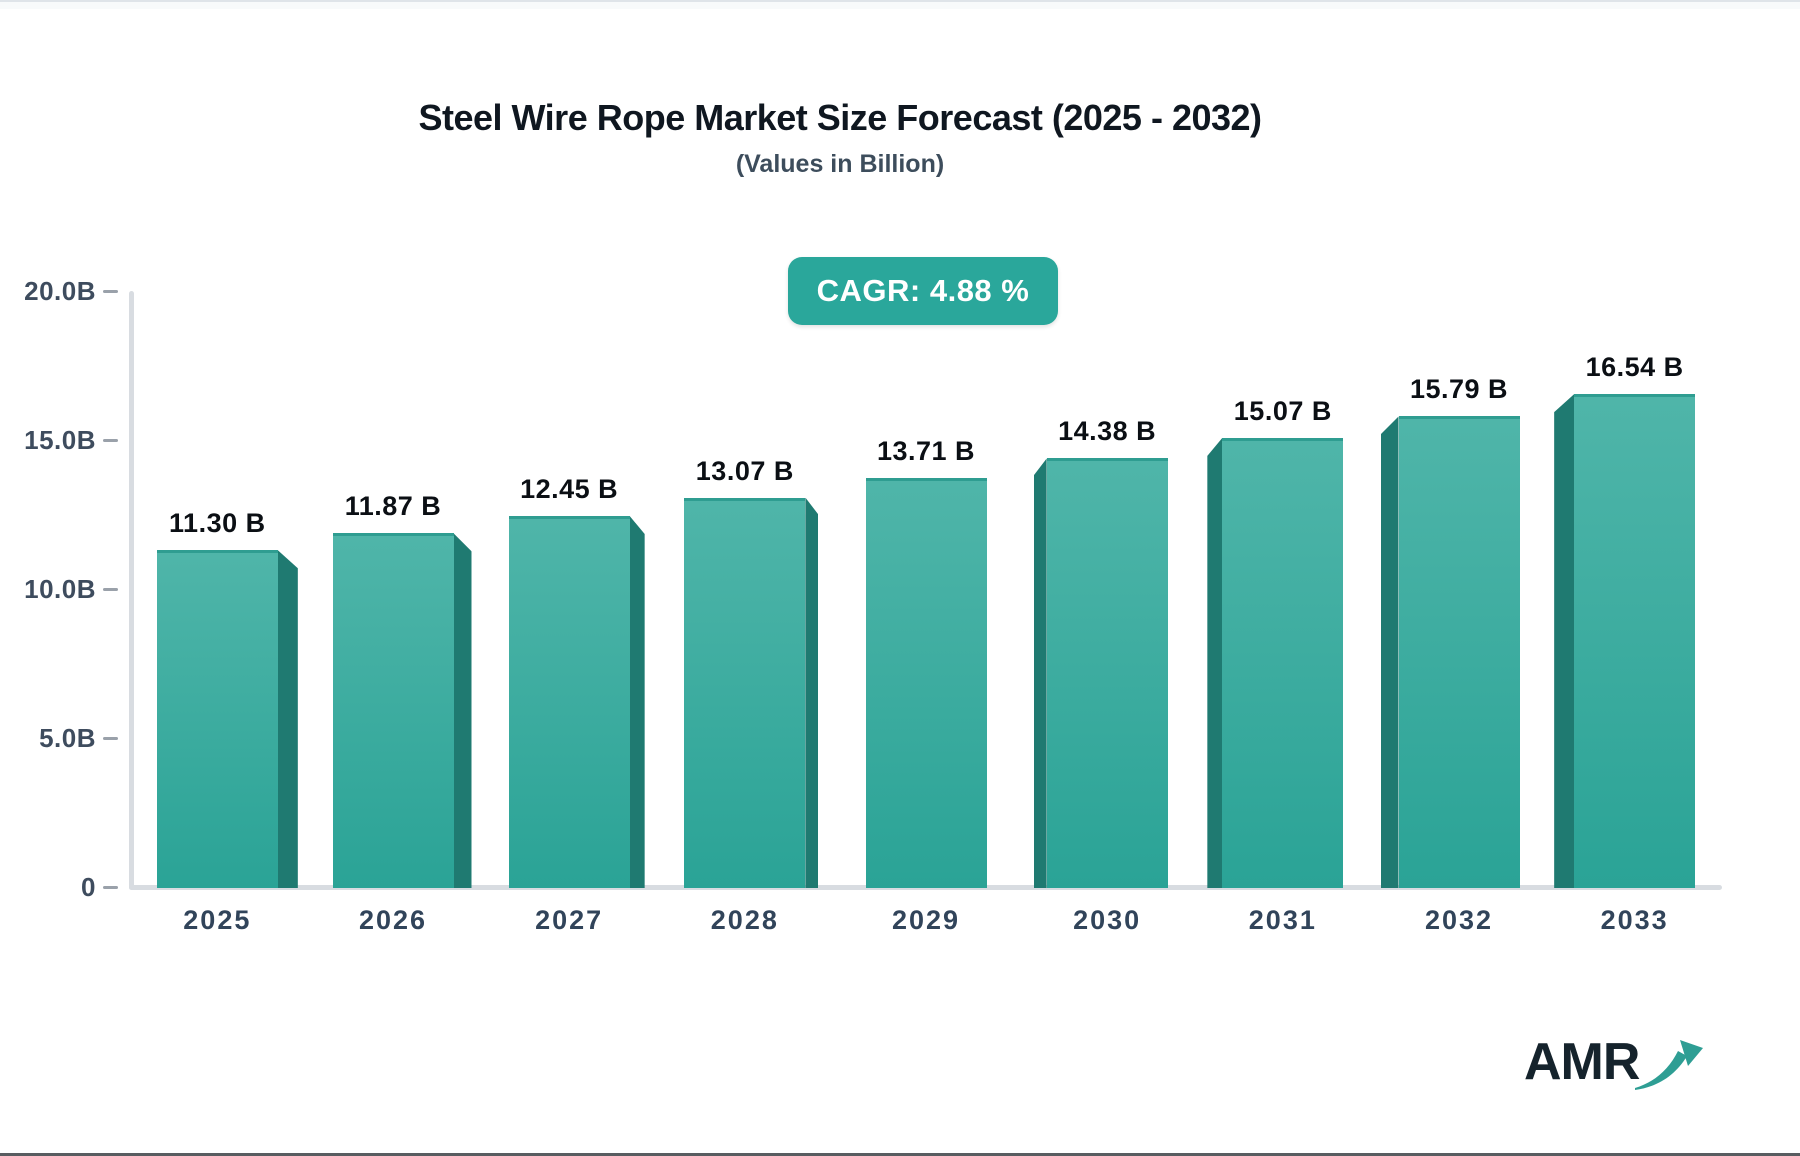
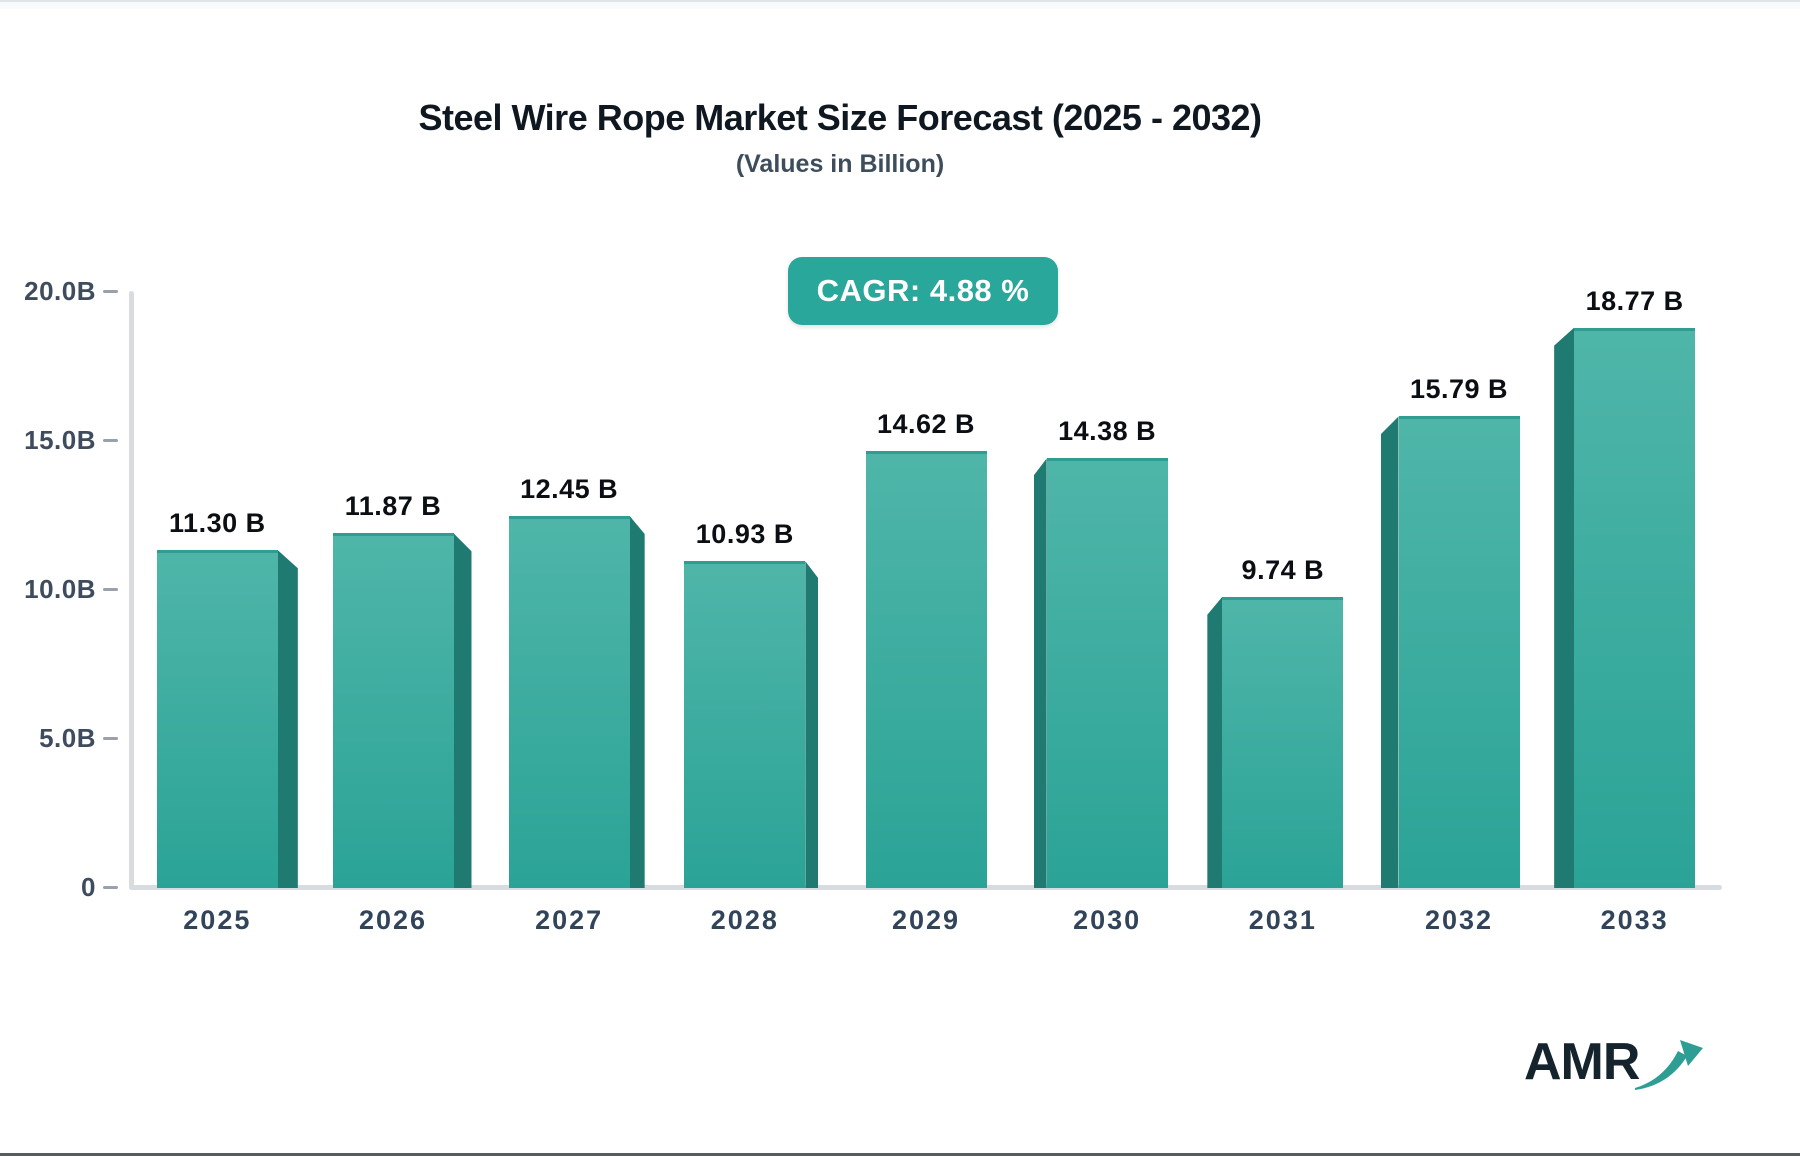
2028: 13.07 -> 10.93
2029: 13.71 -> 14.62
2031: 15.07 -> 9.74
2033: 16.54 -> 18.77
